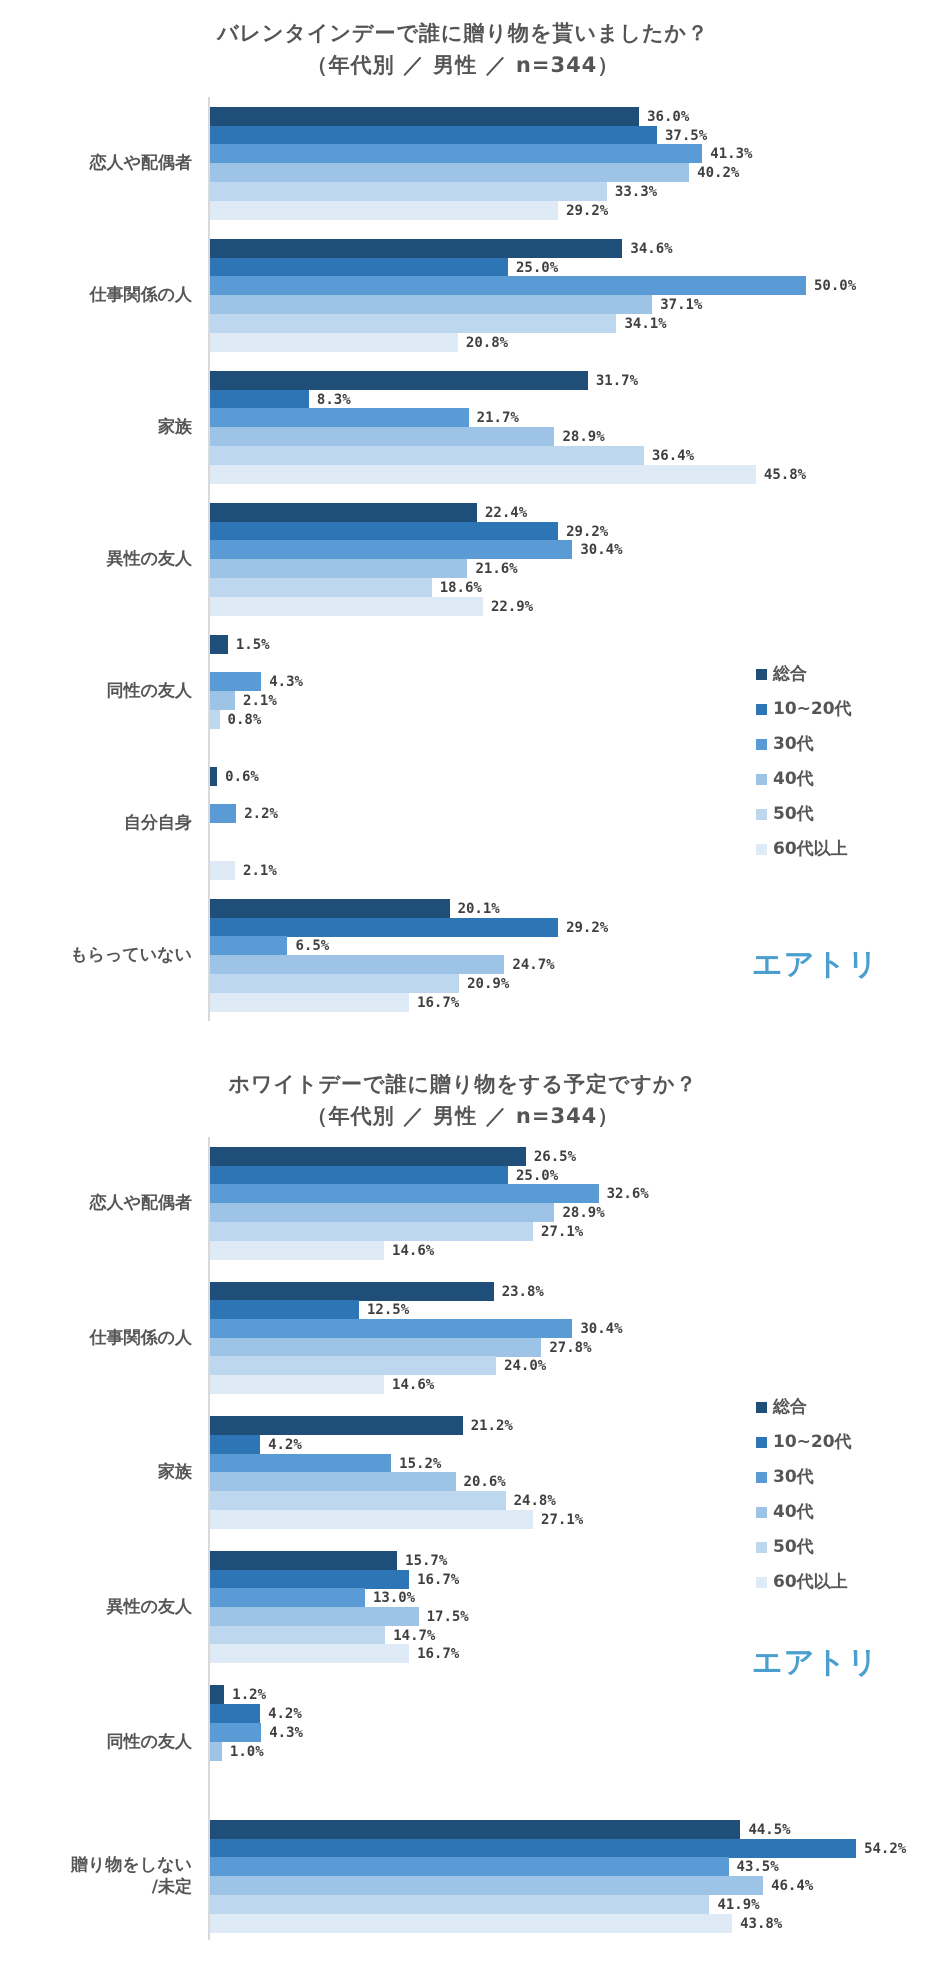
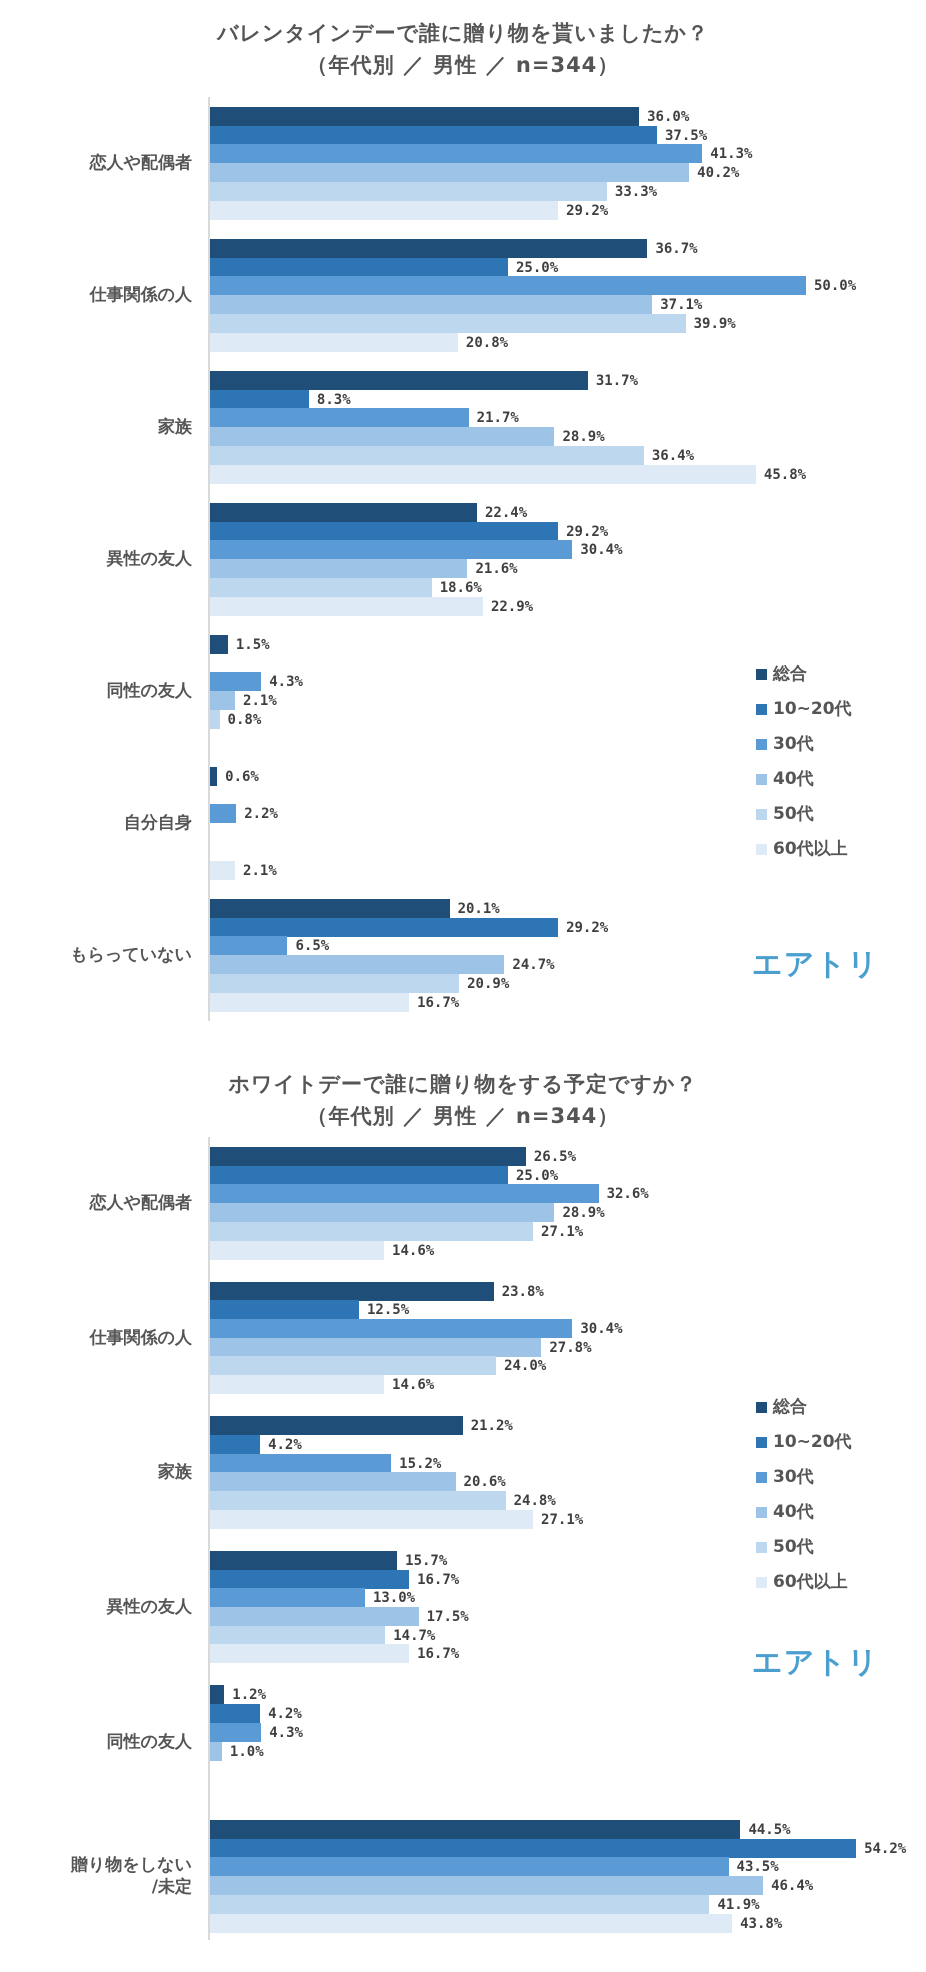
バレンタインデーで誰に贈り物を貰いましたか？/総合/仕事関係の人: 34.6% -> 36.7%
バレンタインデーで誰に贈り物を貰いましたか？/50代/仕事関係の人: 34.1% -> 39.9%
